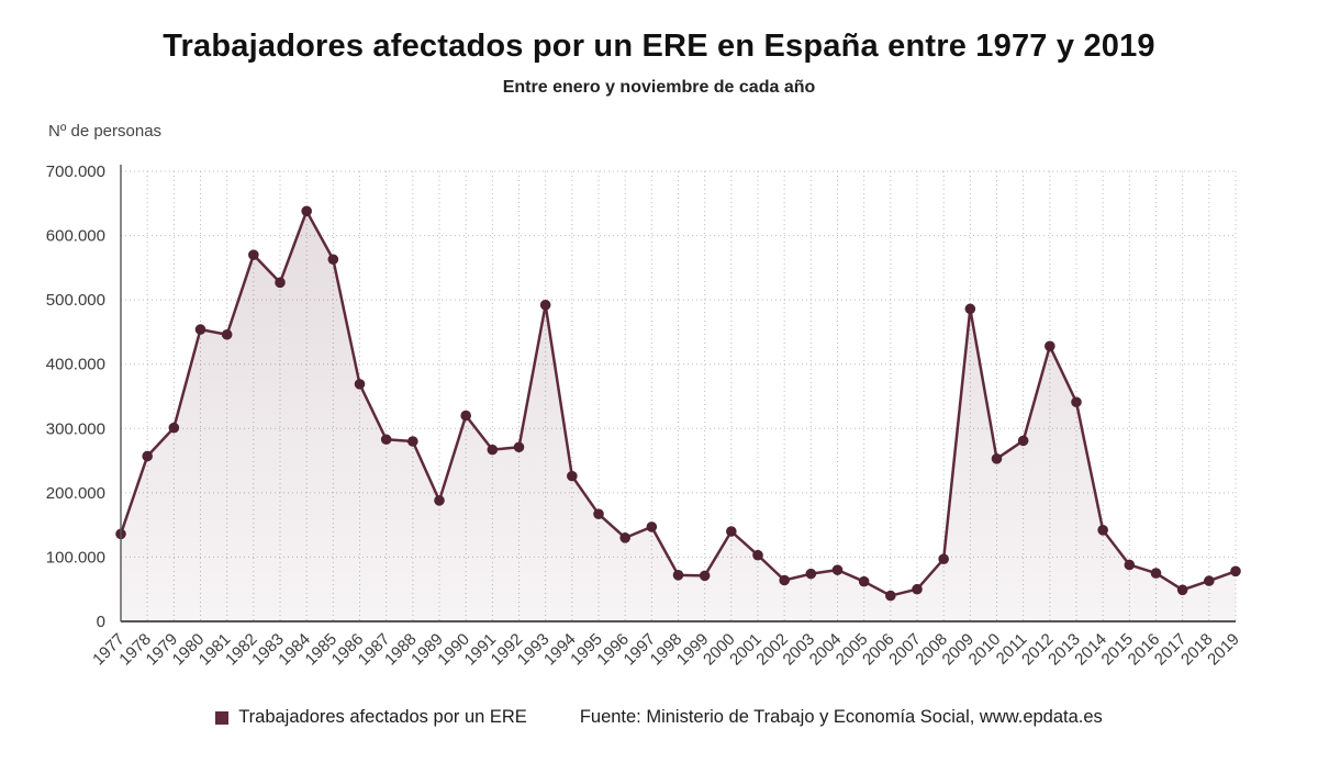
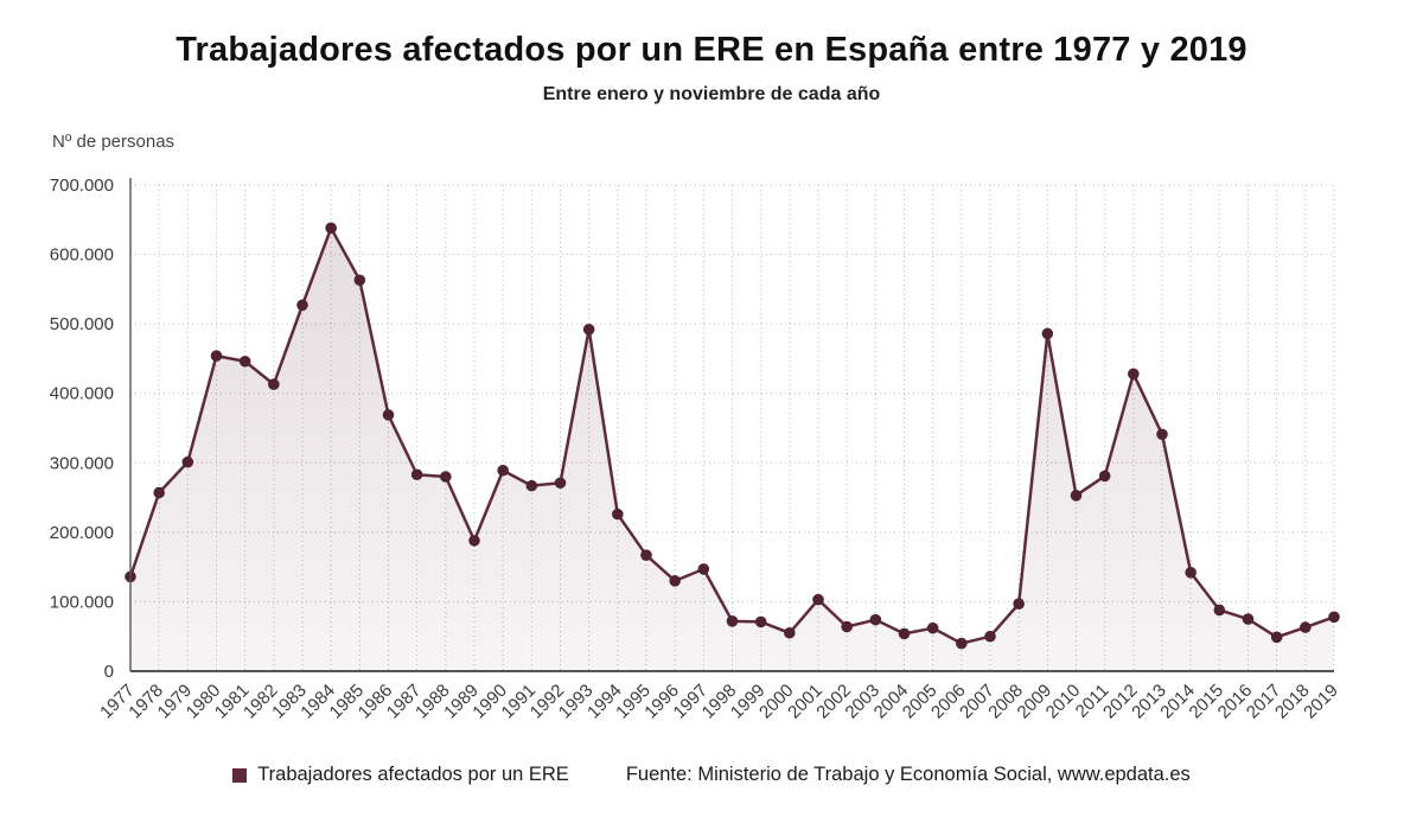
1982: 570000 -> 410000
1990: 320000 -> 290000
2000: 140000 -> 60000
2004: 80000 -> 50000
